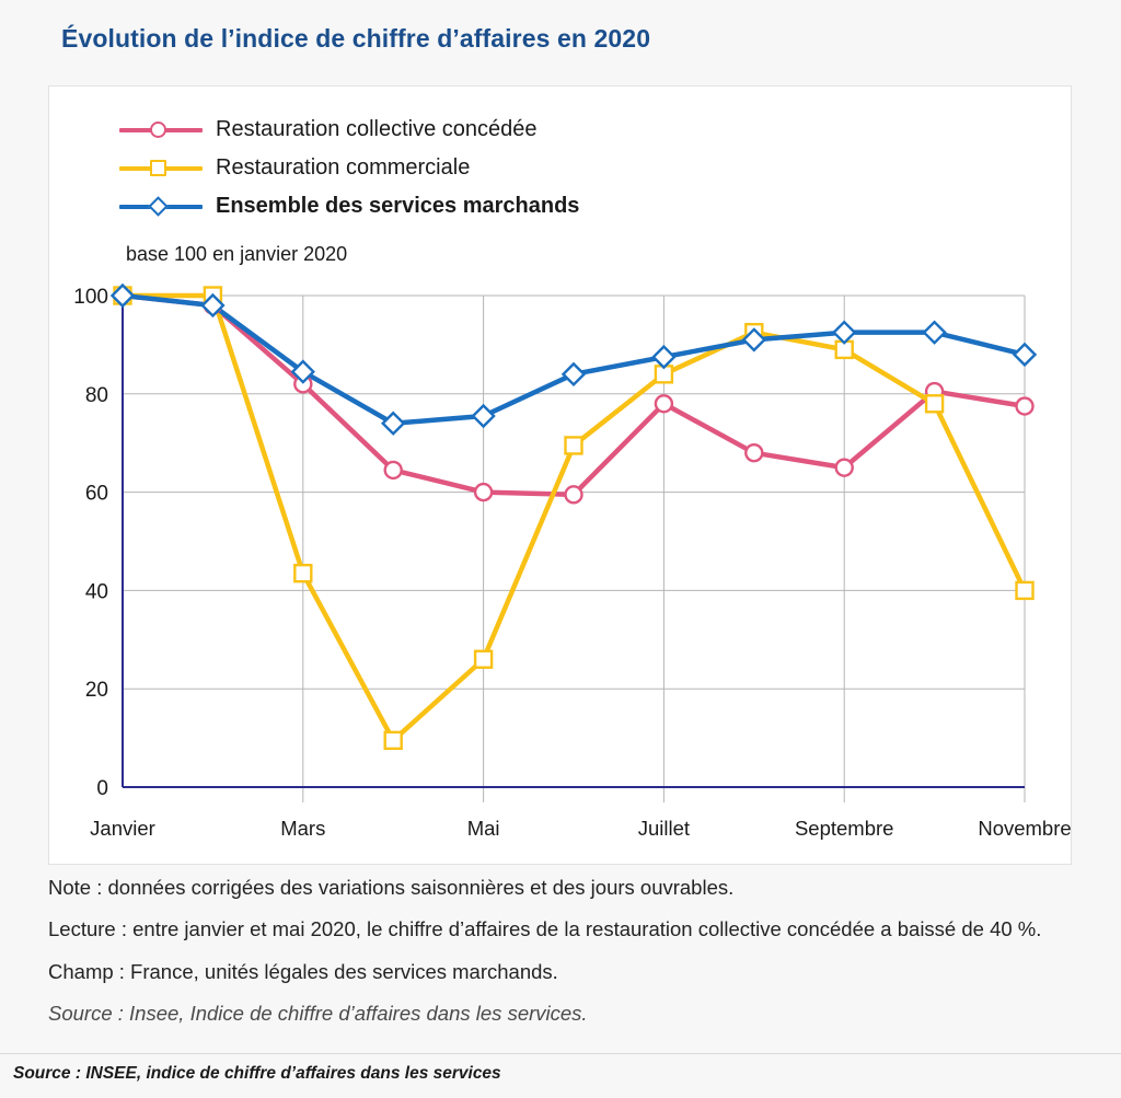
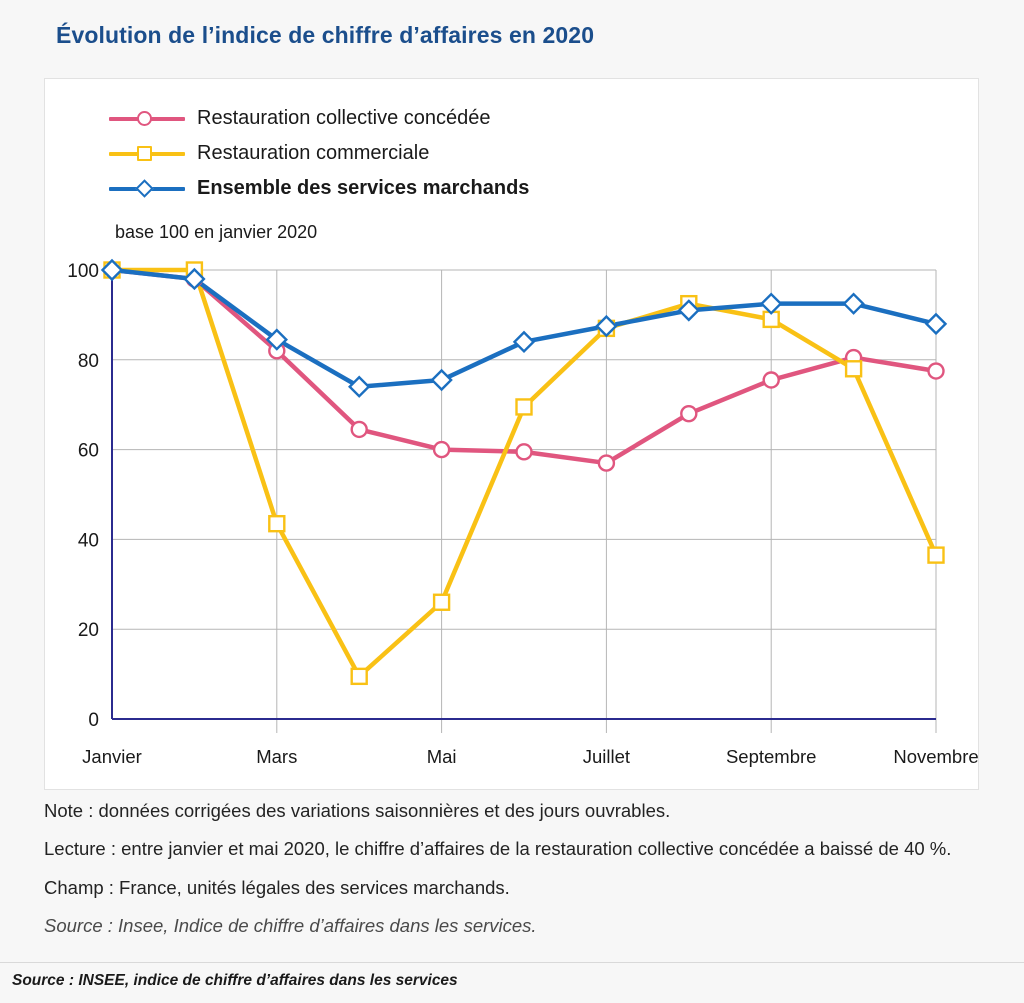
Restauration collective concédée/Juillet: 78 -> 57
Restauration commerciale/Juillet: 84 -> 87
Restauration collective concédée/Septembre: 65 -> 76
Restauration commerciale/Novembre: 40 -> 36
